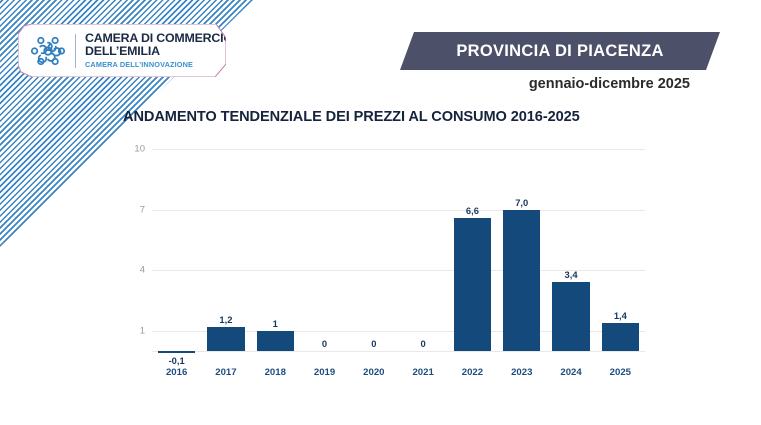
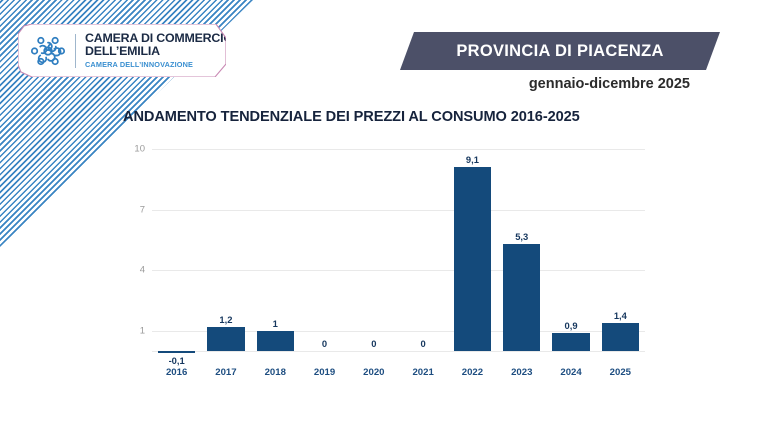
2022: 6,6 -> 9,1
2023: 7,0 -> 5,3
2024: 3,4 -> 0,9
